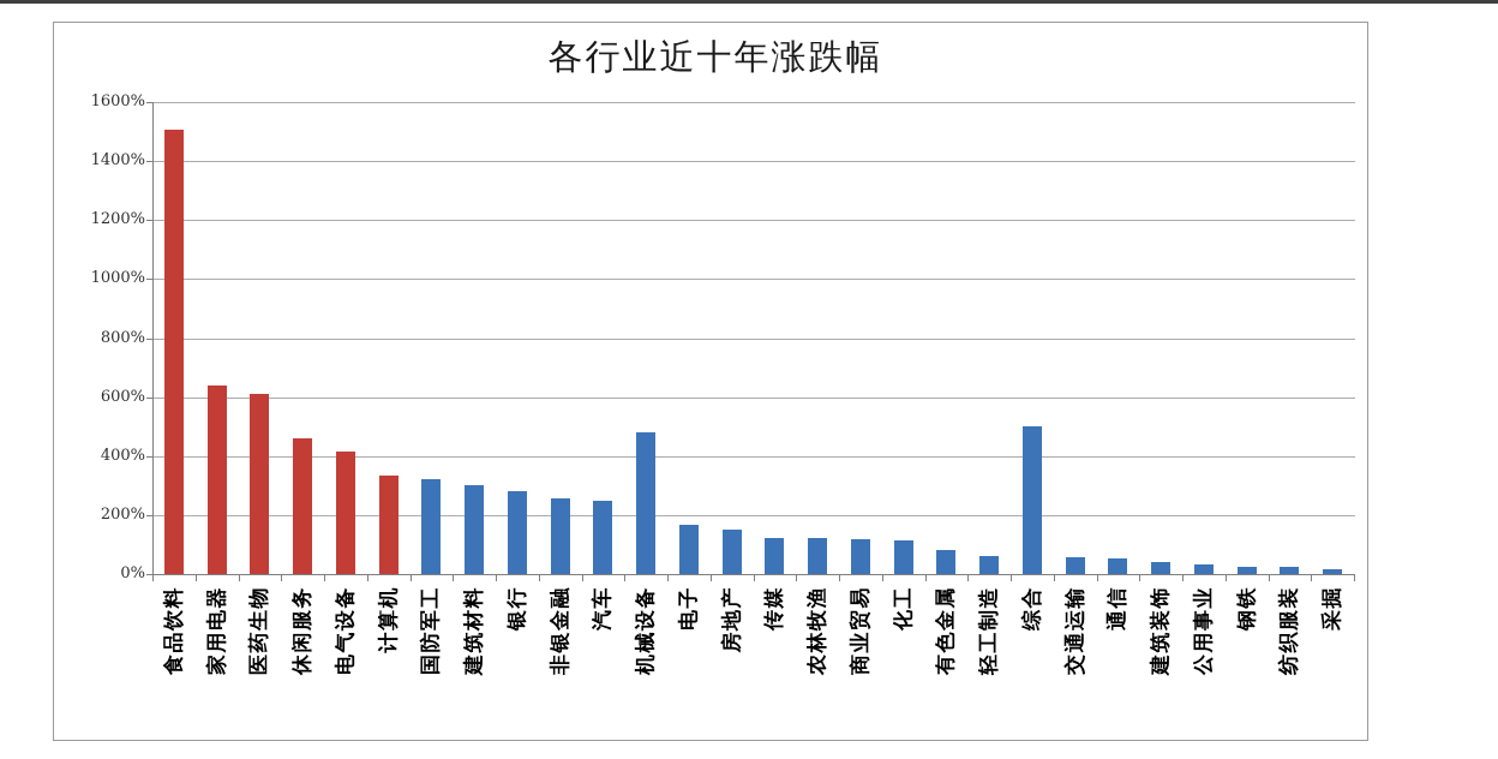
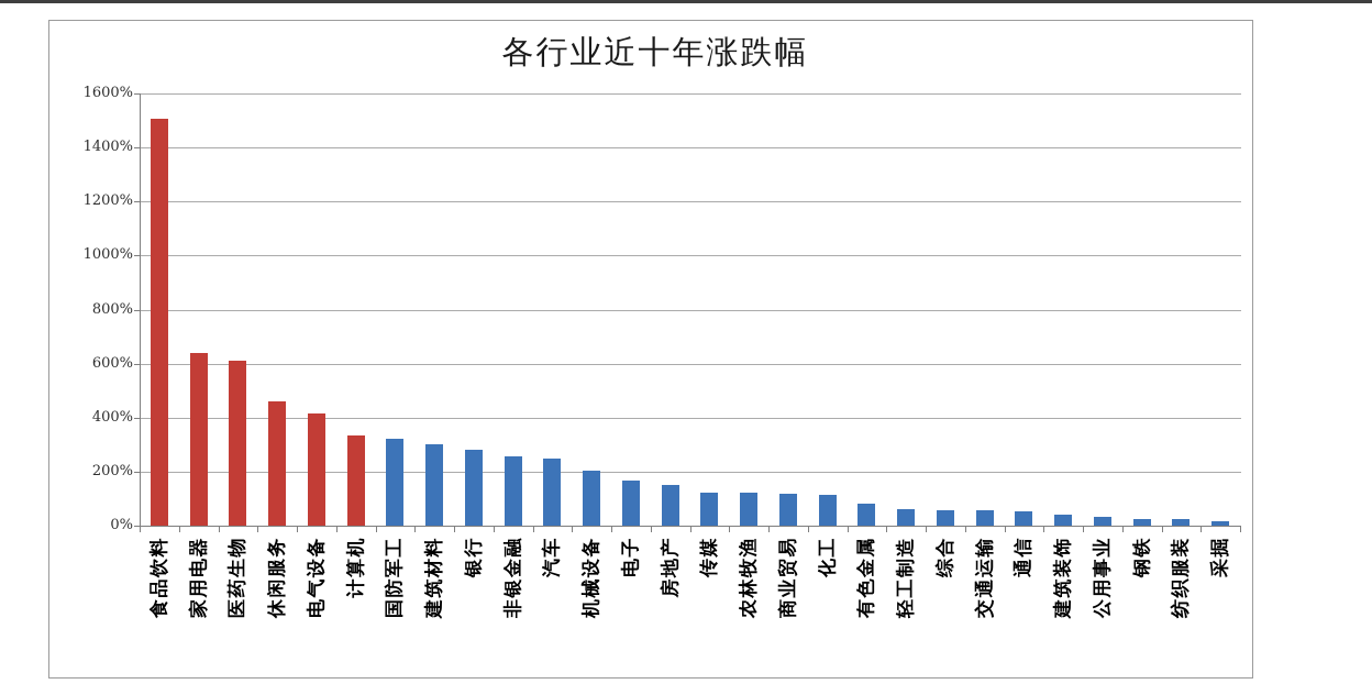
机械设备: 480% -> 200%
综合: 500% -> 60%
